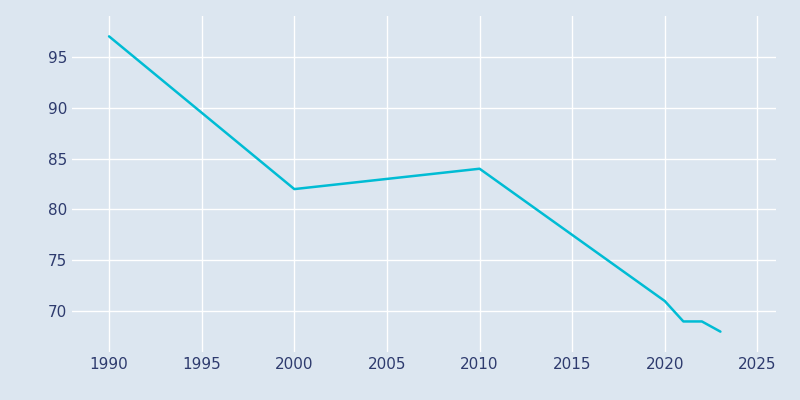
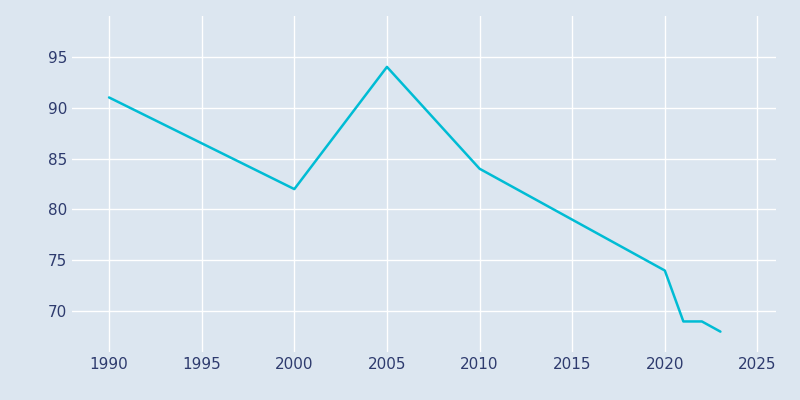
1990: 97 -> 91
2005: 83 -> 94
2020: 71 -> 74
